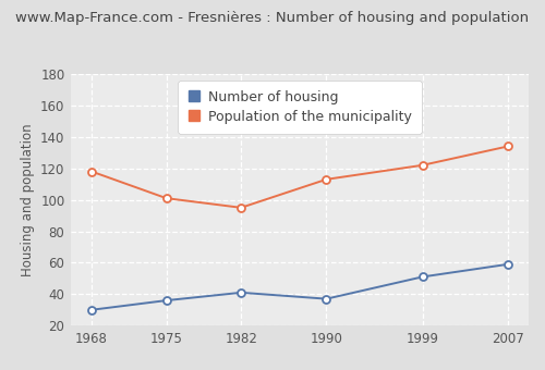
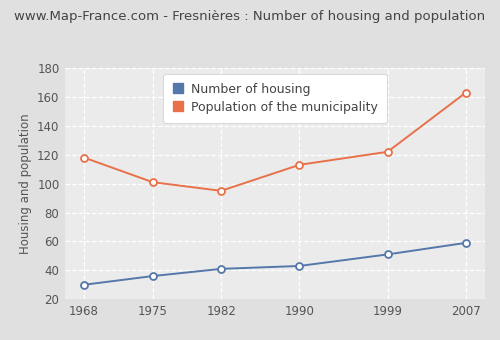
Number of housing/1990: 37 -> 43
Population of the municipality/2007: 134 -> 163
